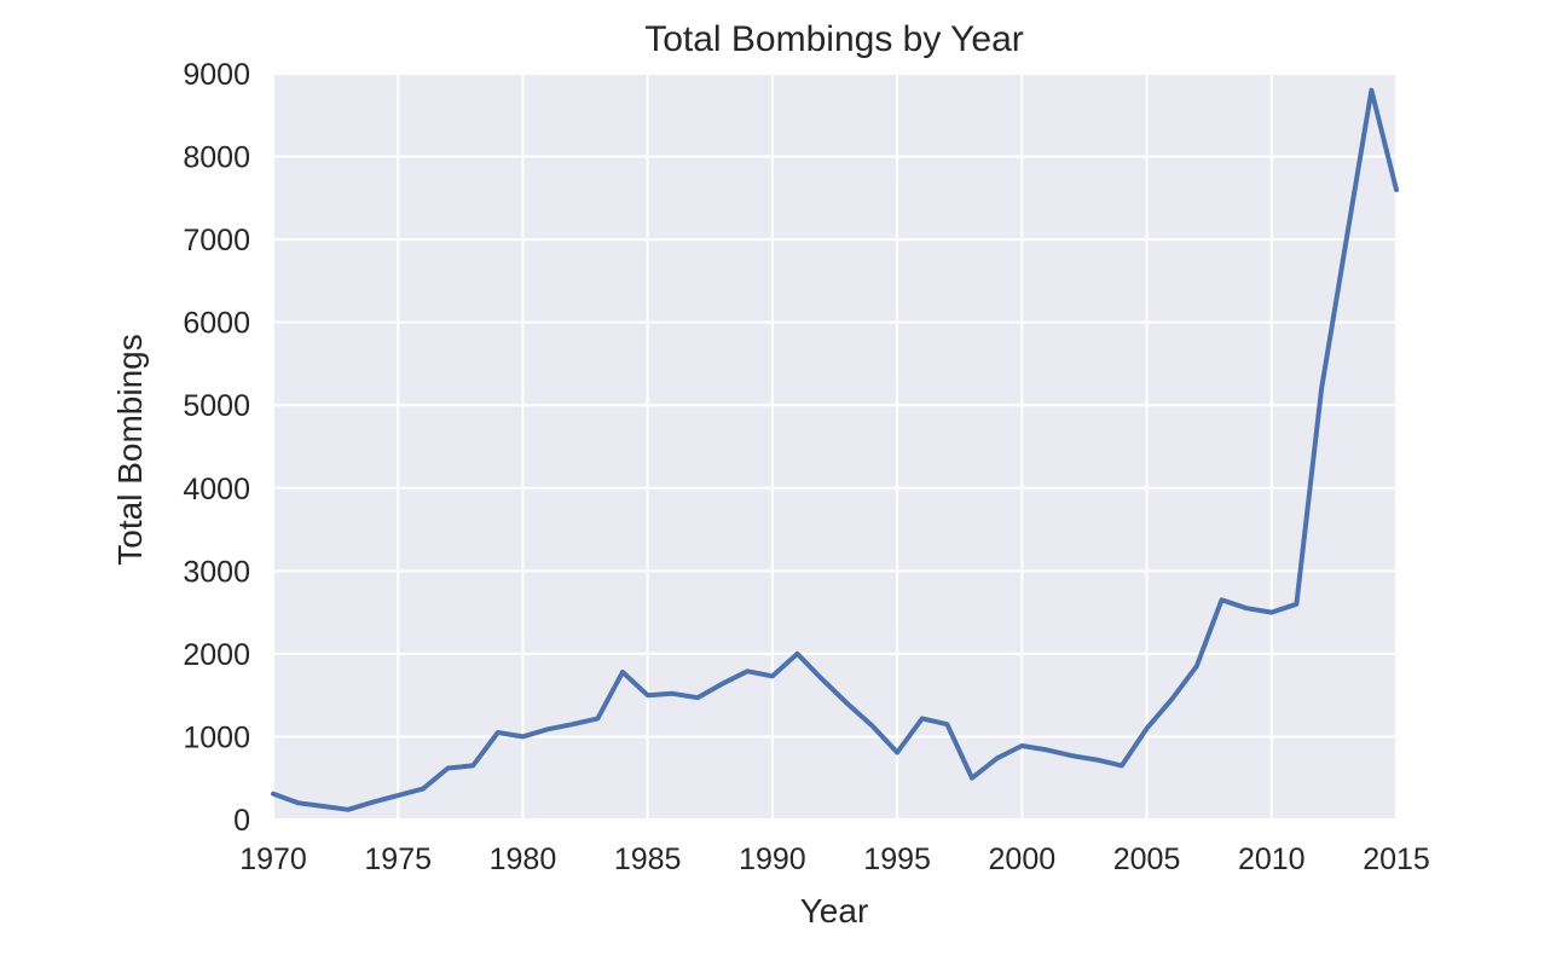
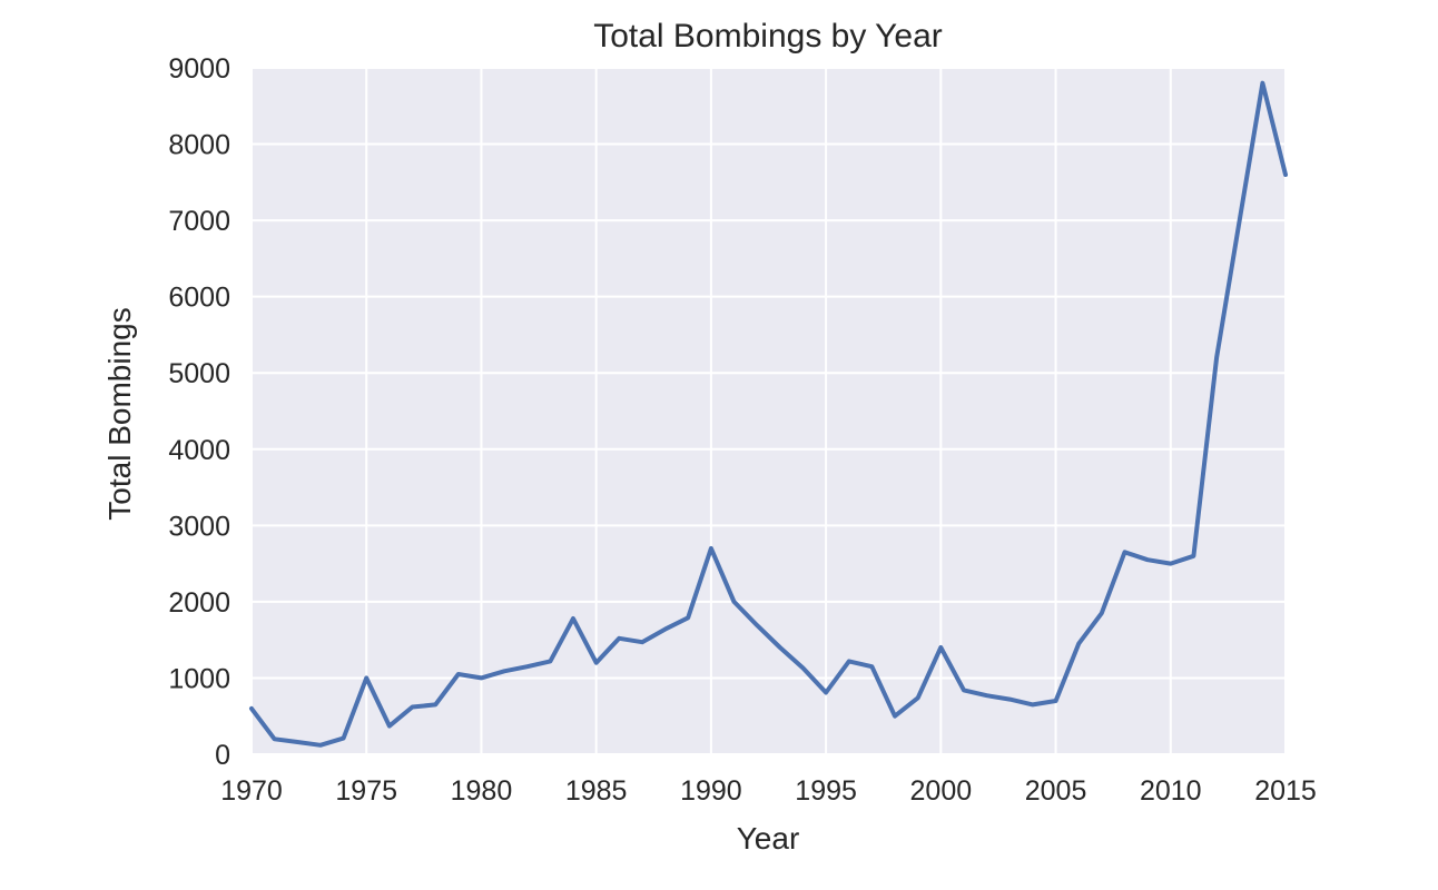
1970: 300 -> 600
1975: 300 -> 1000
1985: 1500 -> 1200
1990: 1700 -> 2700
2000: 900 -> 1400
2005: 1100 -> 700
